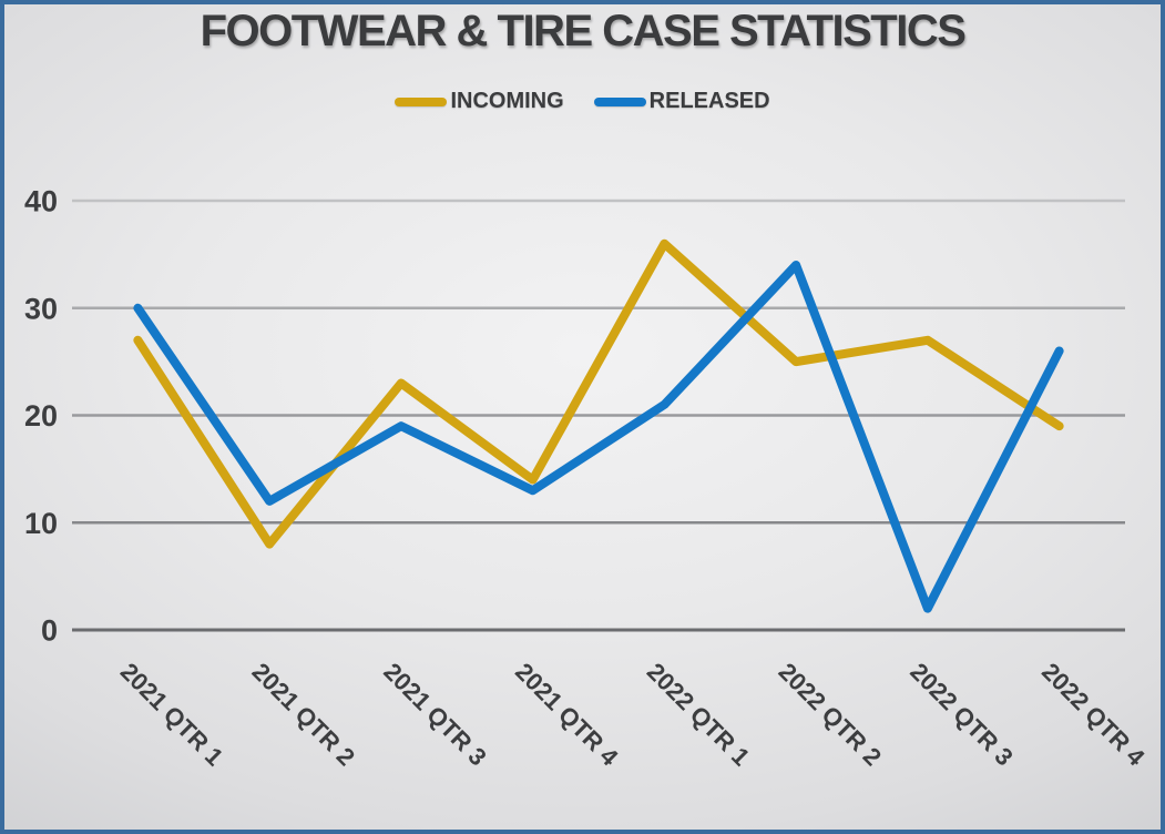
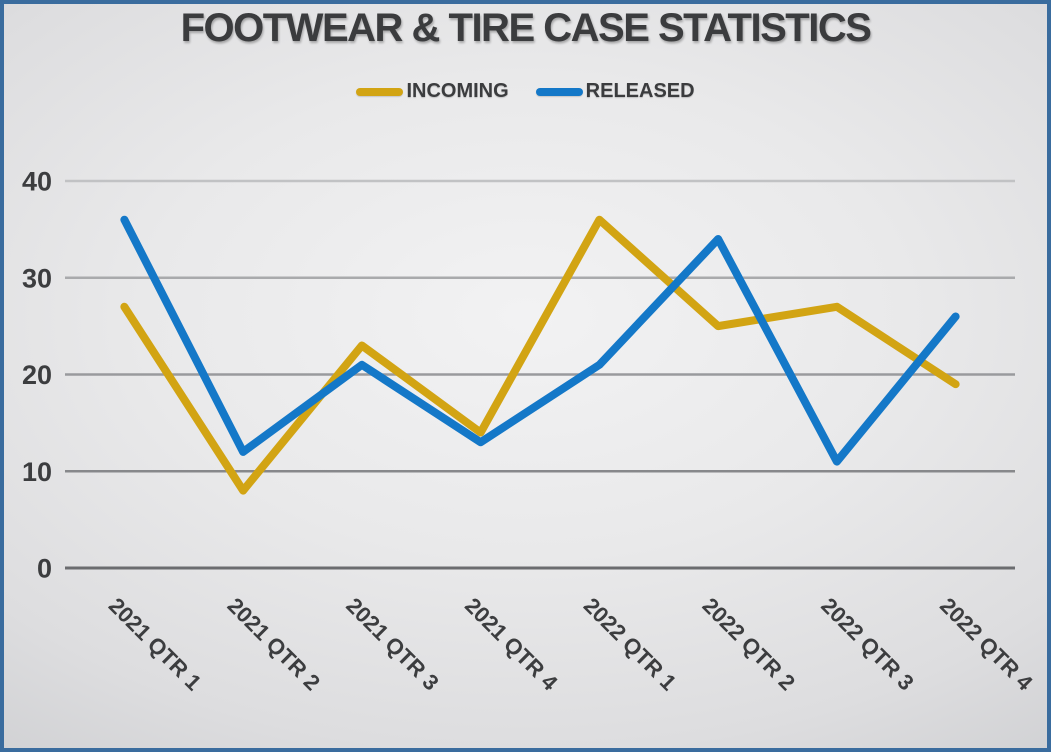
RELEASED/2021 QTR 1: 30 -> 36
RELEASED/2021 QTR 3: 19 -> 21
RELEASED/2022 QTR 3: 2 -> 11
